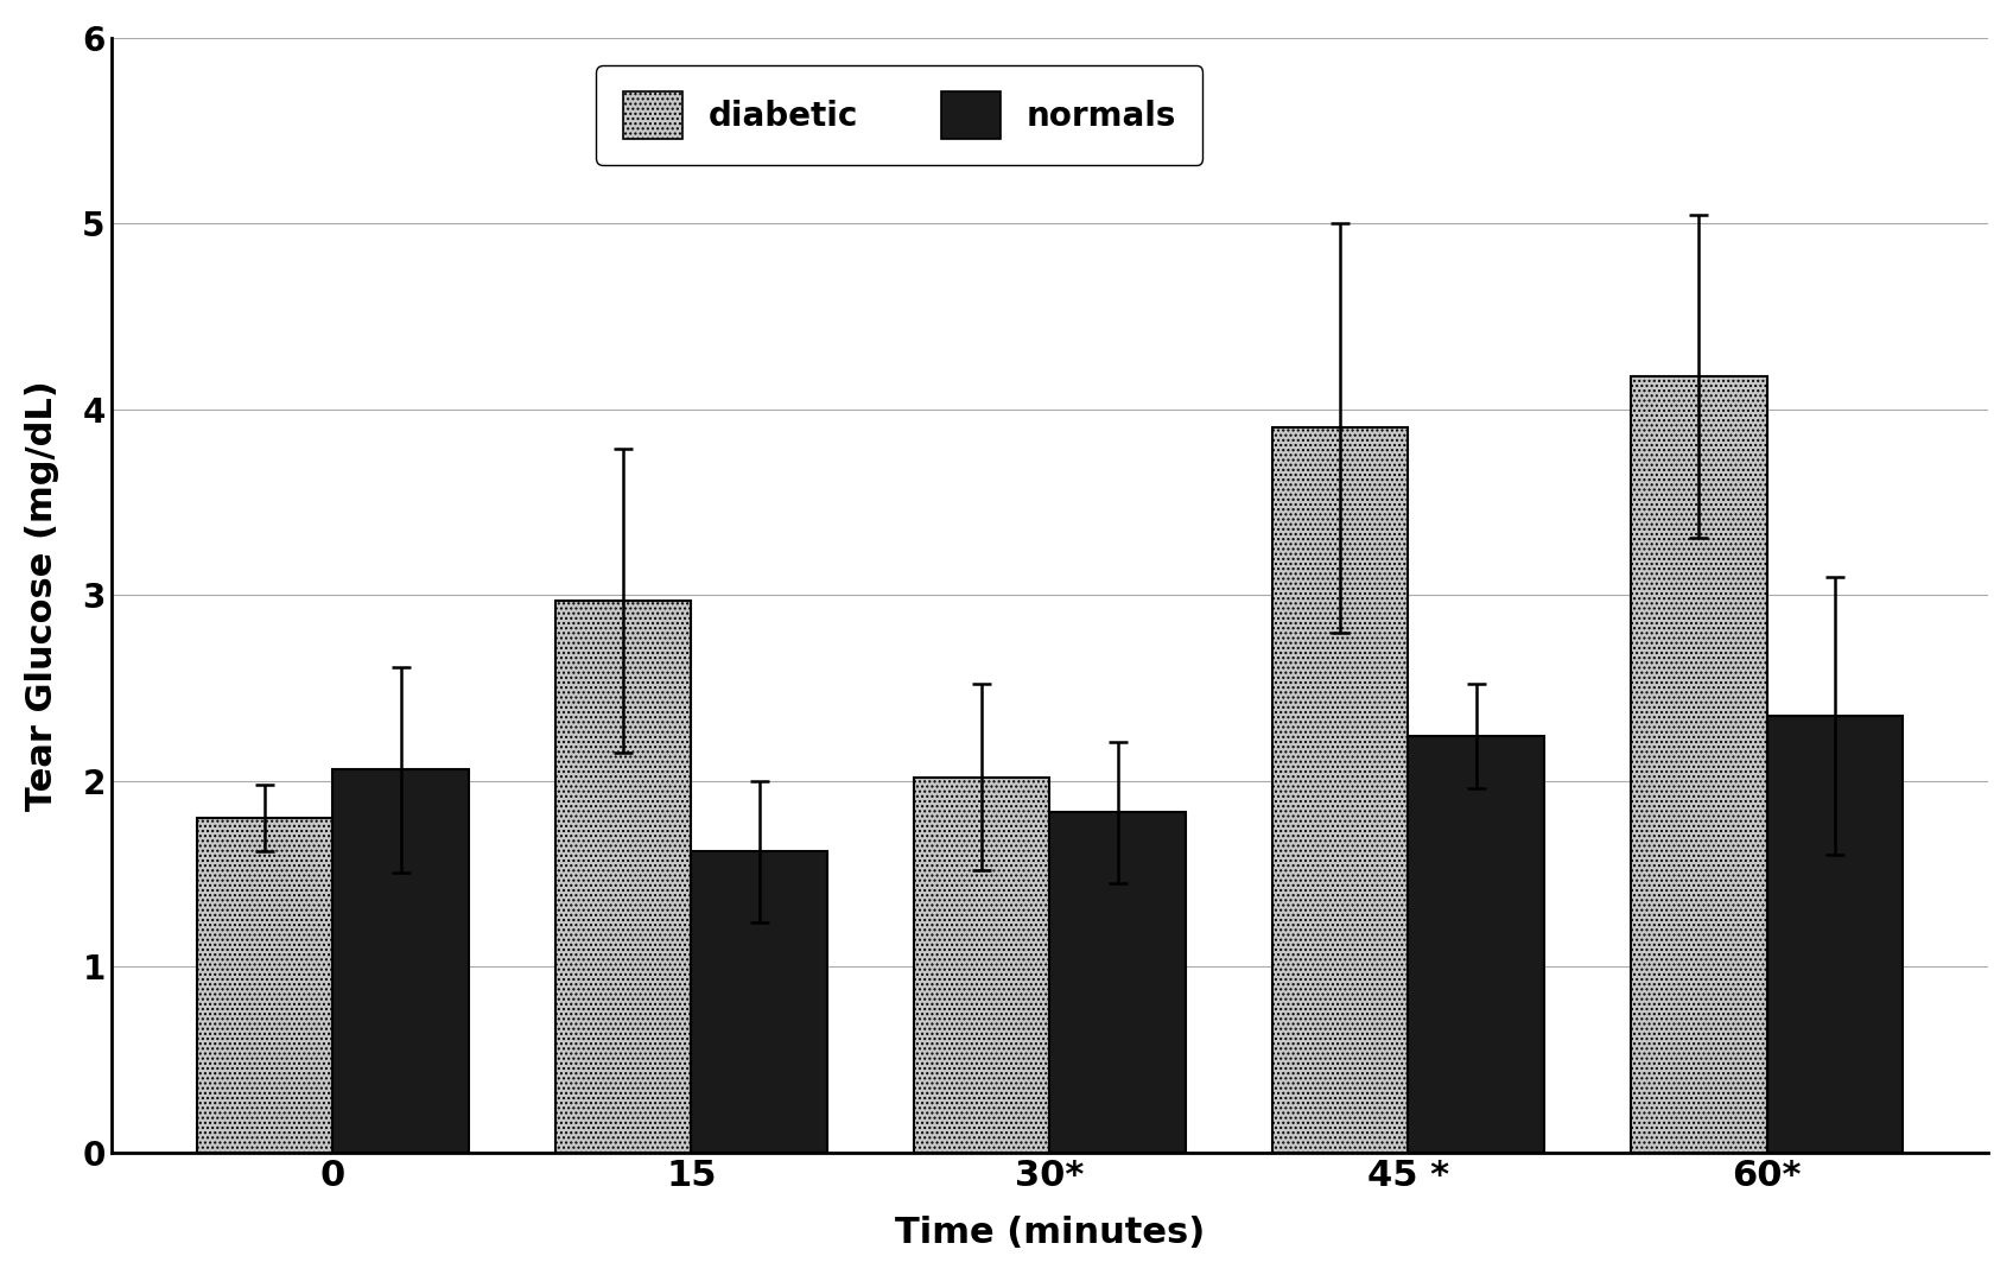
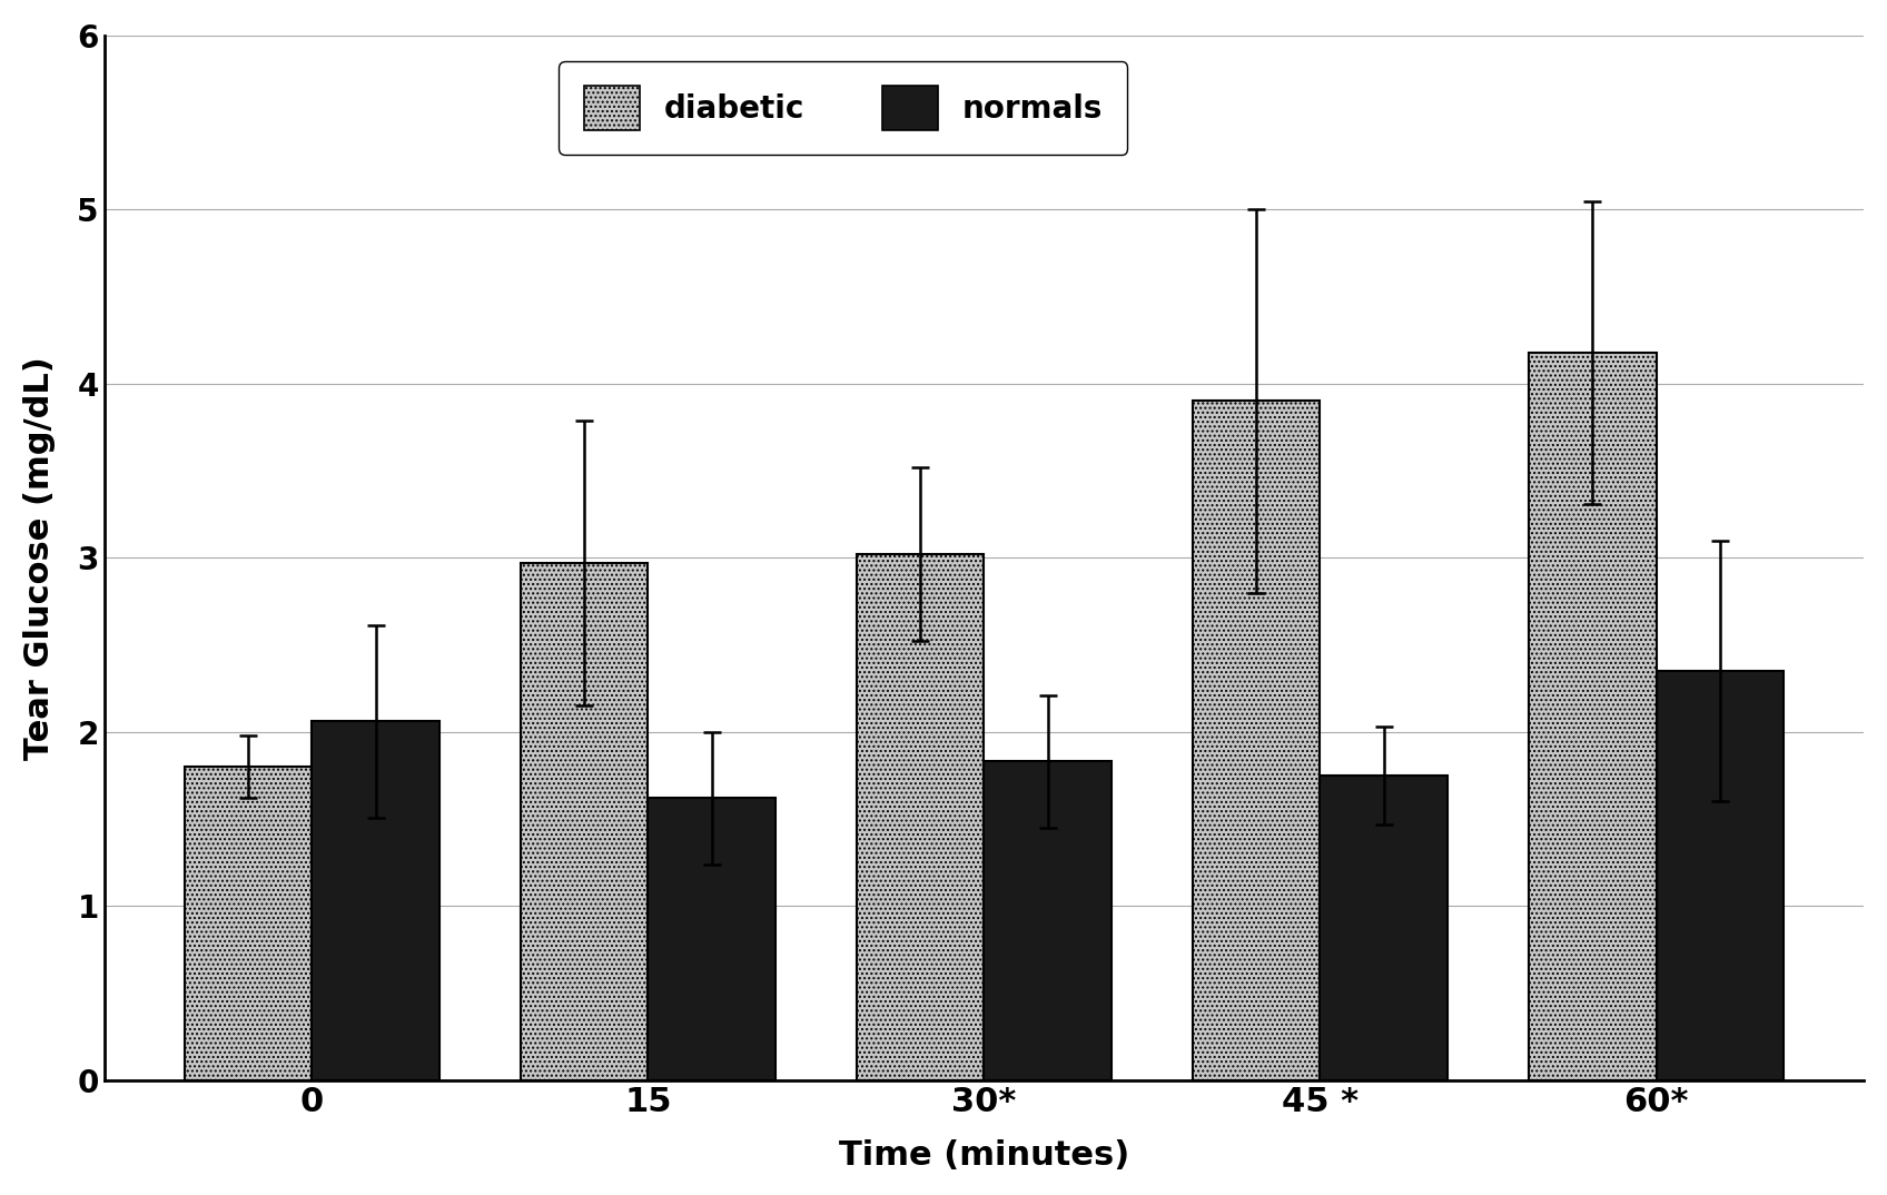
diabetic/30*: 2.02 -> 3.02
normals/45 *: 2.24 -> 1.75
